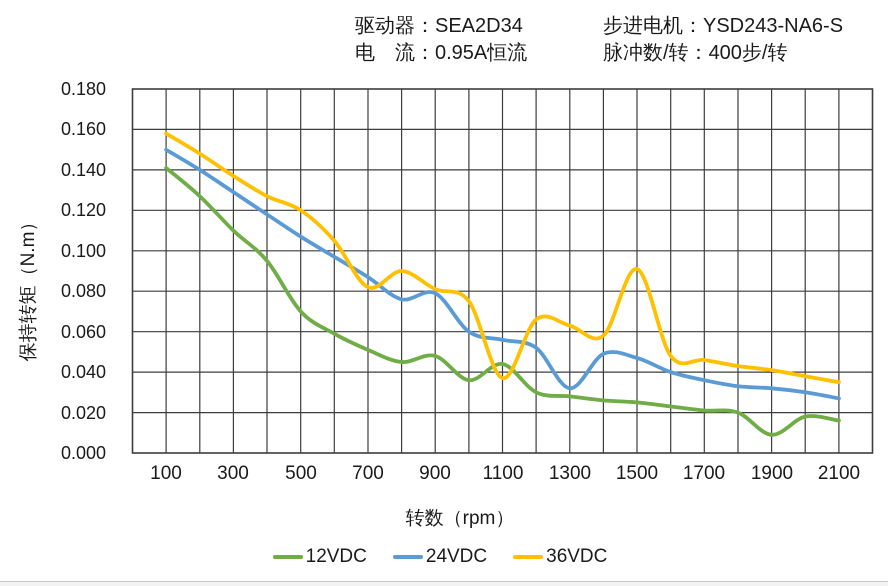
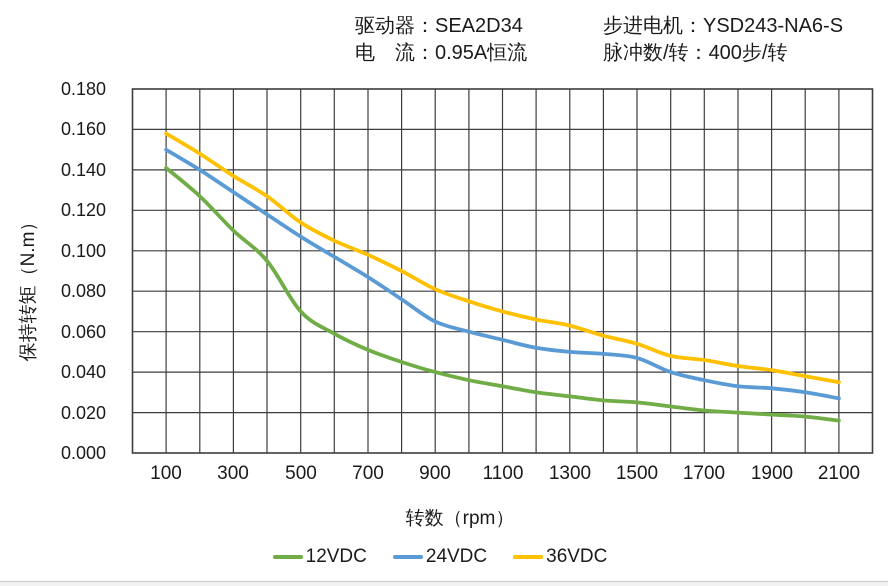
36VDC/500: 0.120 -> 0.114
36VDC/700: 0.082 -> 0.098
12VDC/900: 0.048 -> 0.040
24VDC/900: 0.079 -> 0.065
12VDC/1100: 0.044 -> 0.033
36VDC/1100: 0.037 -> 0.070
24VDC/1300: 0.032 -> 0.050
36VDC/1500: 0.091 -> 0.054
12VDC/1900: 0.009 -> 0.019
